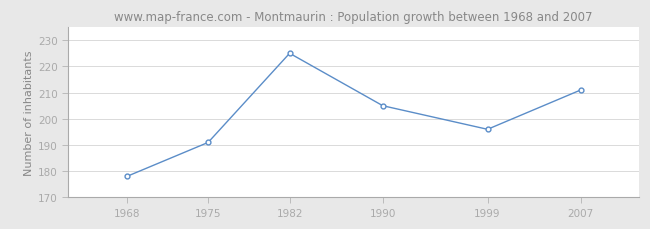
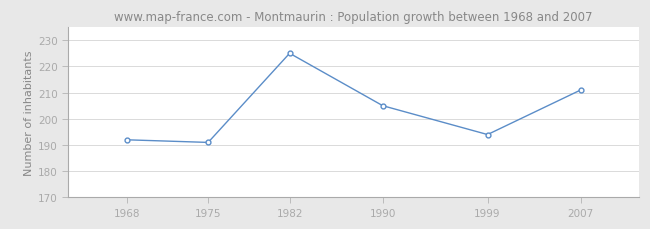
1968: 178 -> 192
1999: 196 -> 194
